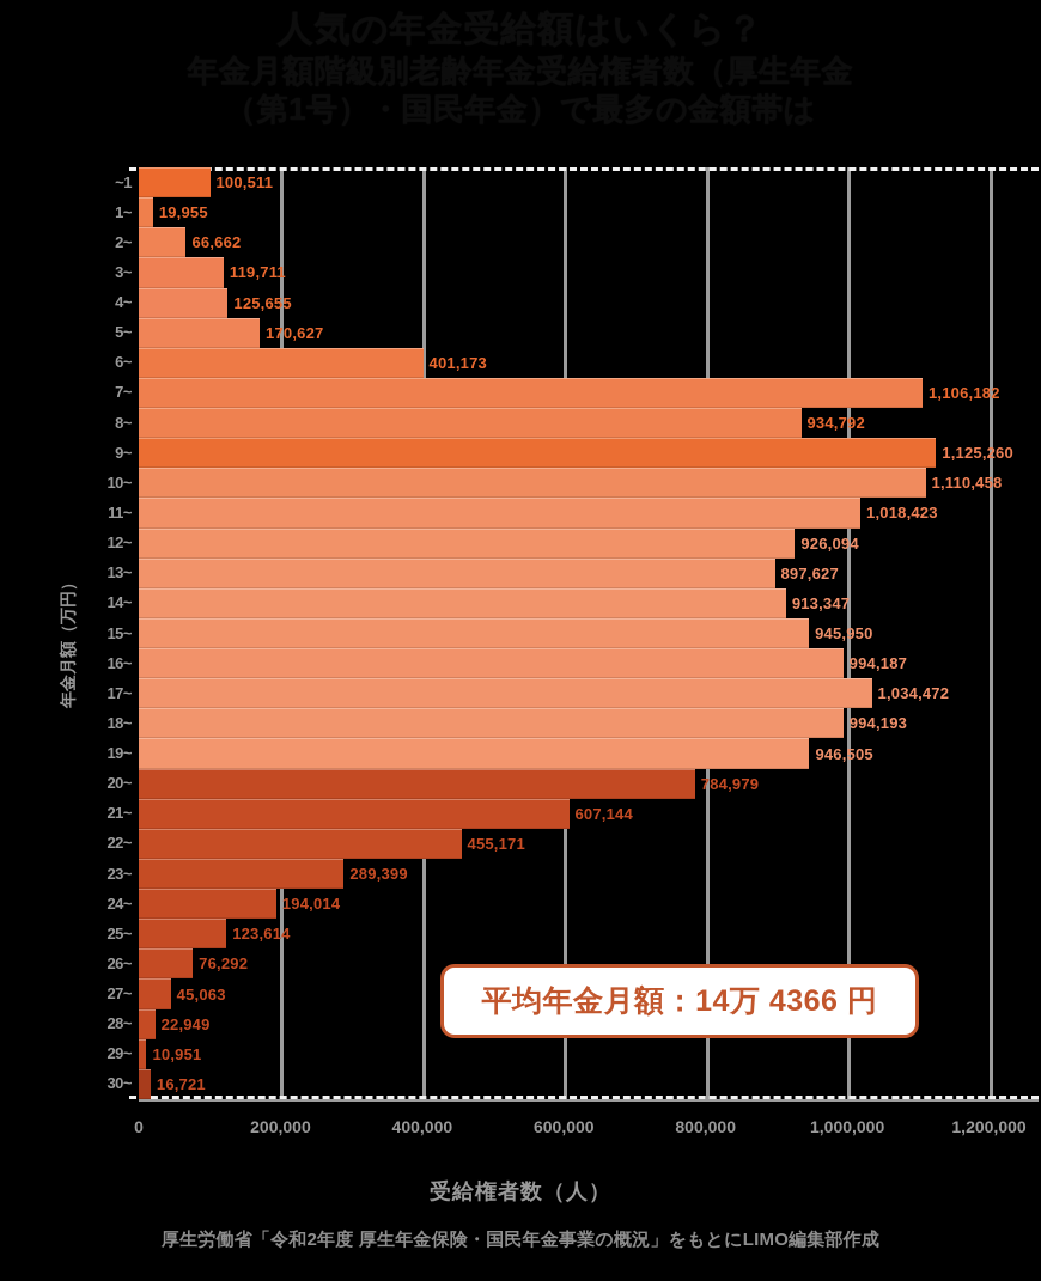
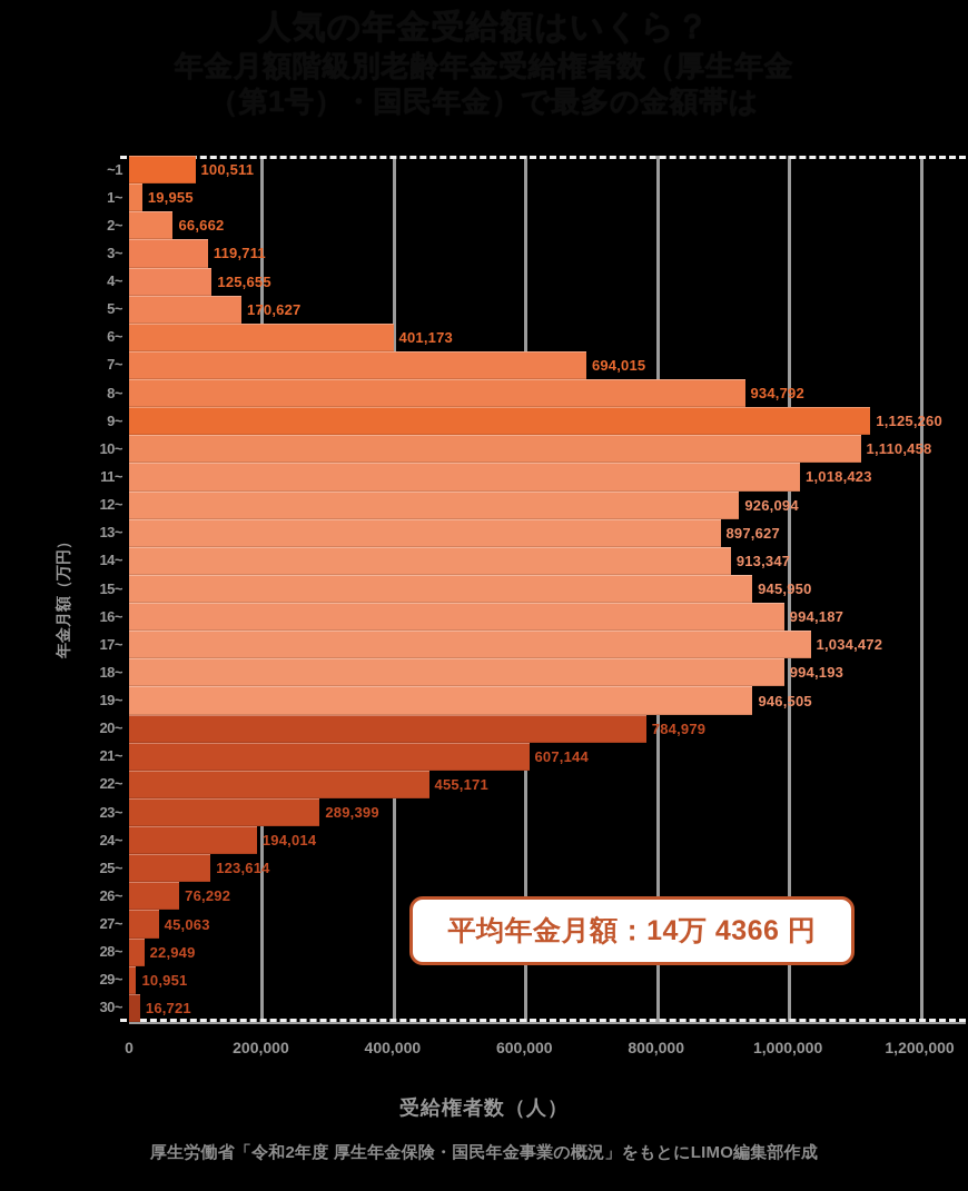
7~: 1,106,182 -> 694,015
